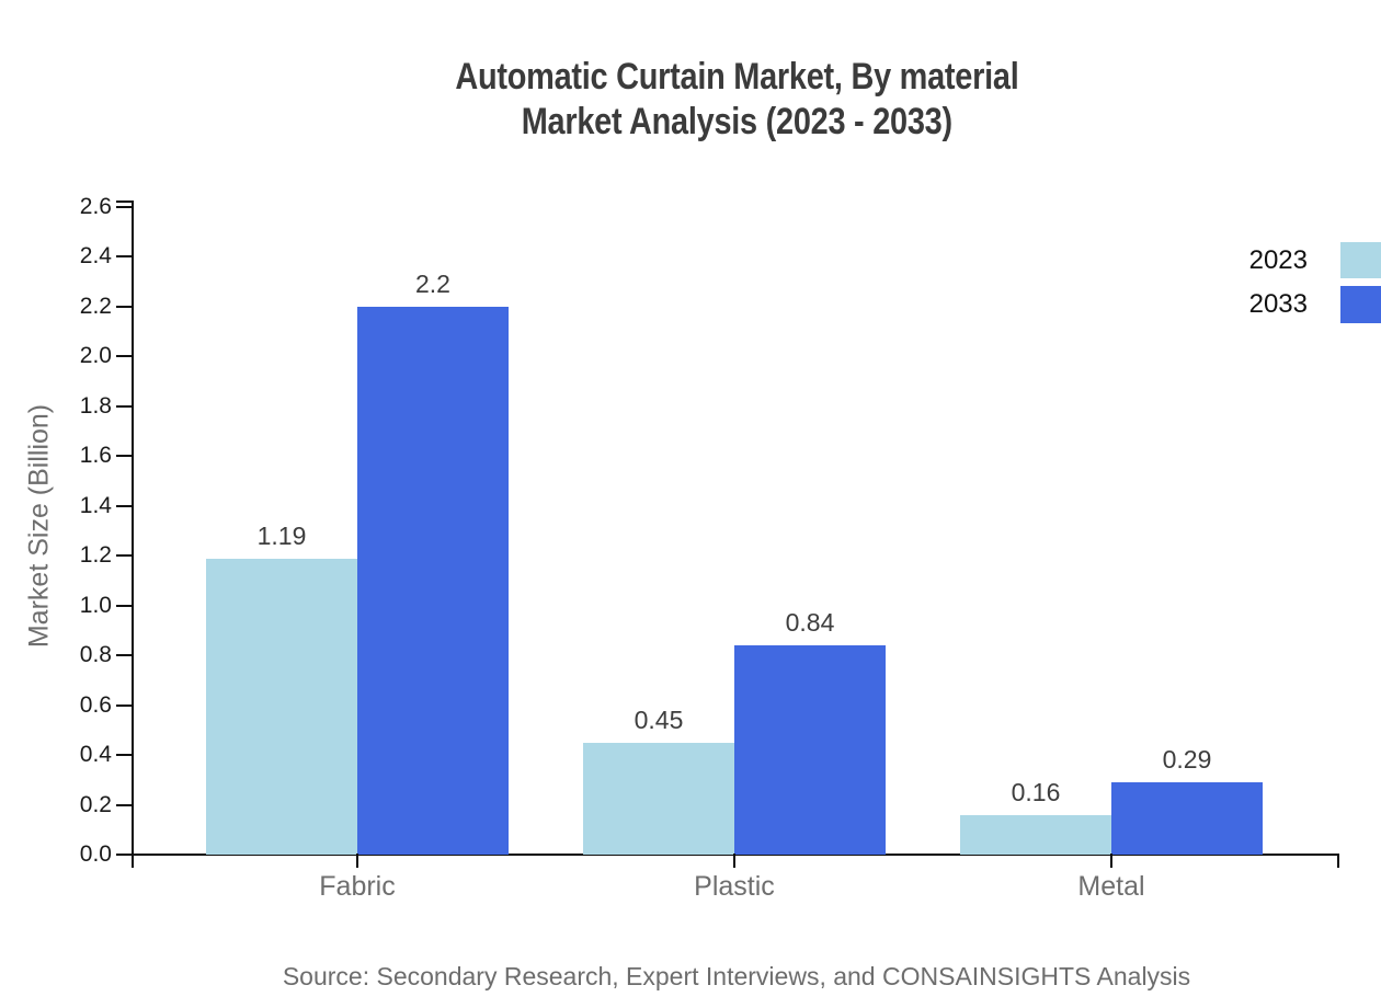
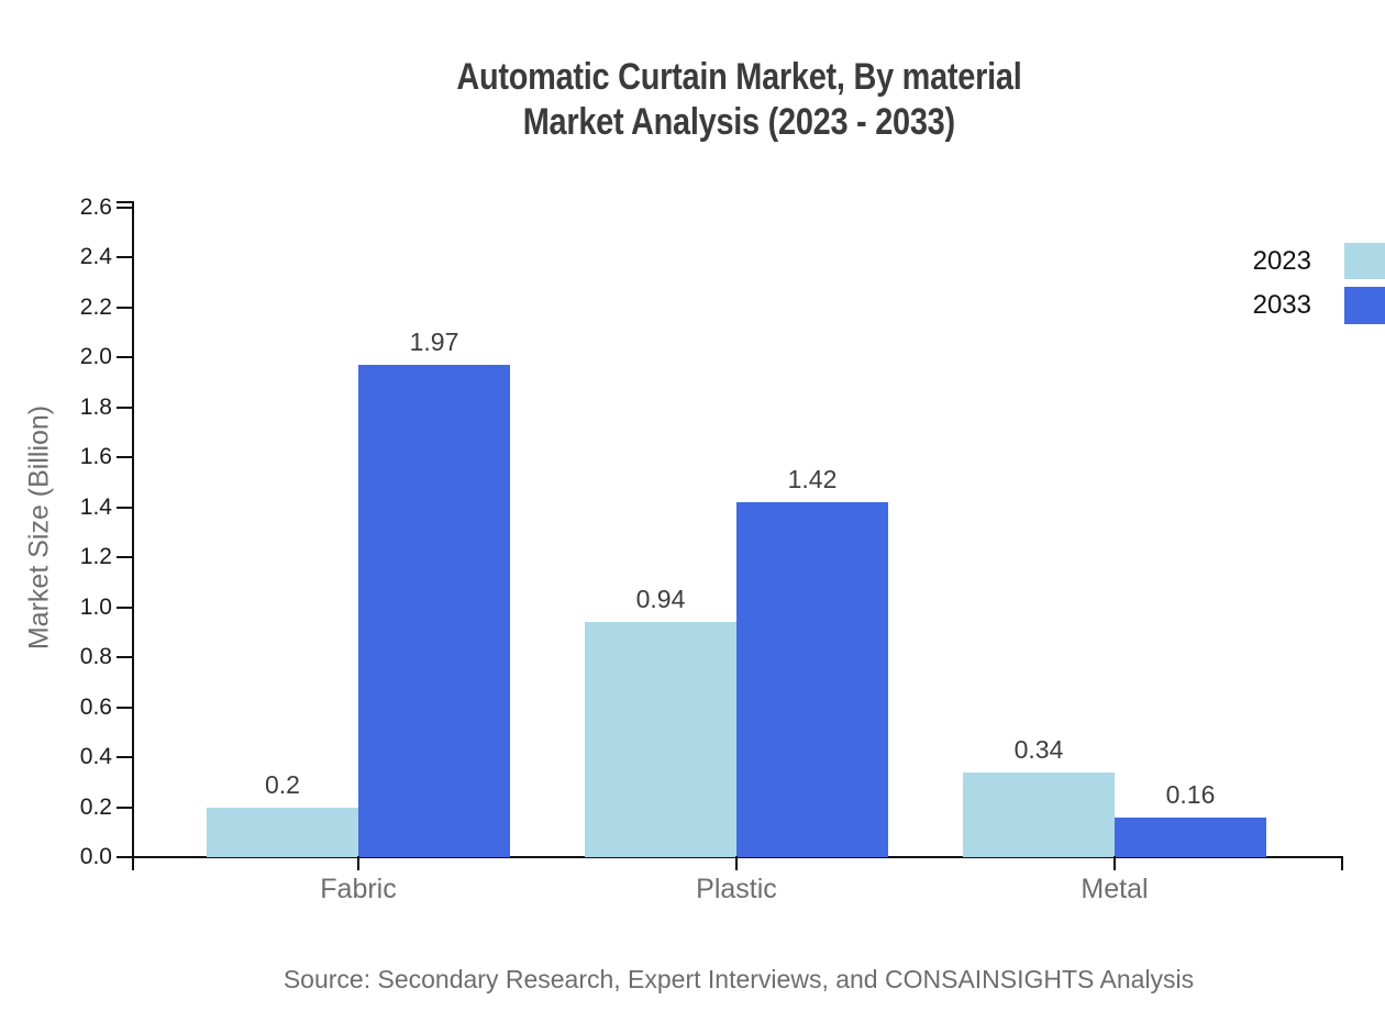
2023/Fabric: 1.19 -> 0.2
2033/Fabric: 2.2 -> 1.97
2023/Plastic: 0.45 -> 0.94
2033/Plastic: 0.84 -> 1.42
2023/Metal: 0.16 -> 0.34
2033/Metal: 0.29 -> 0.16
